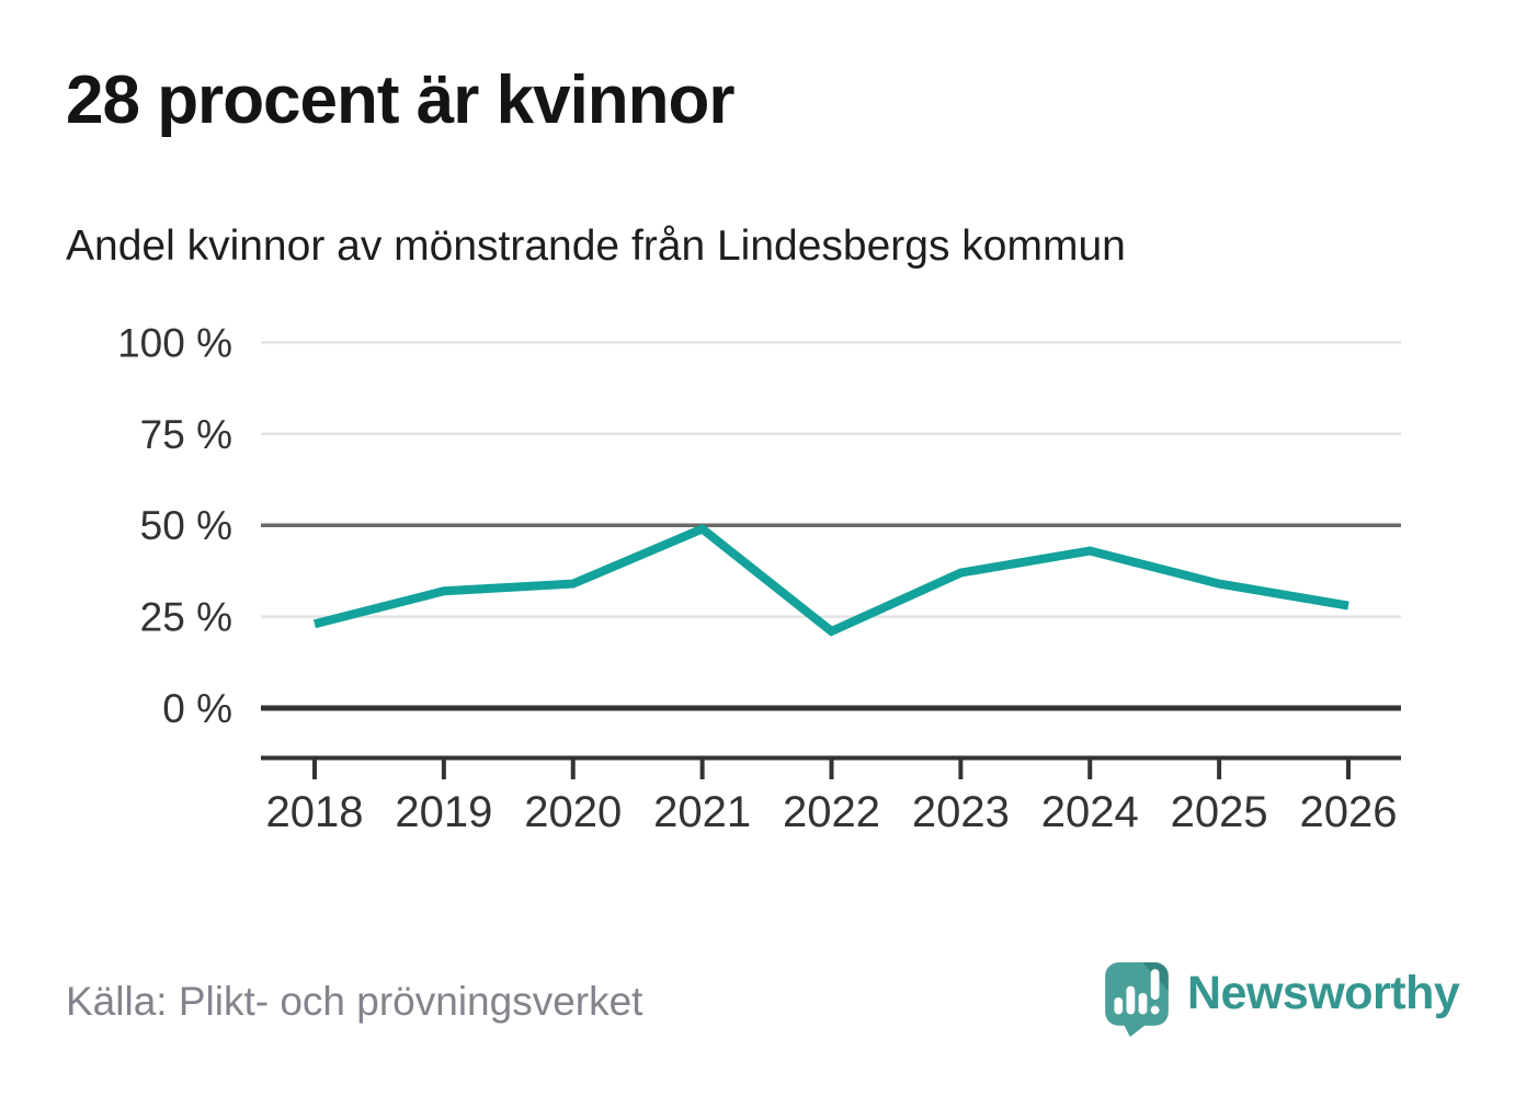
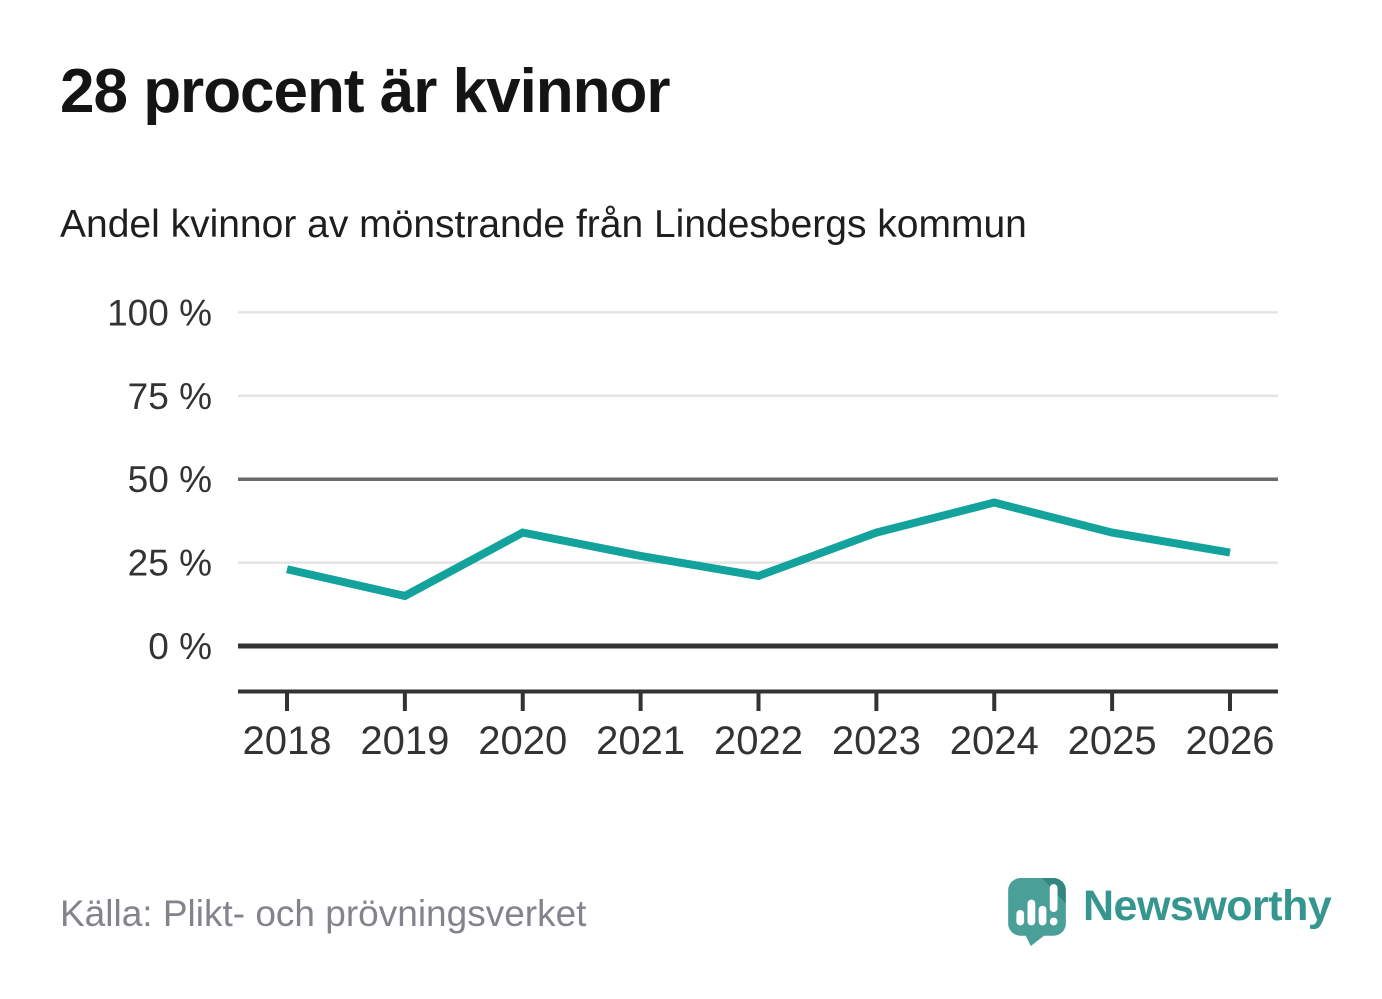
2019: 32% -> 15%
2021: 49% -> 27%
2023: 37% -> 34%
